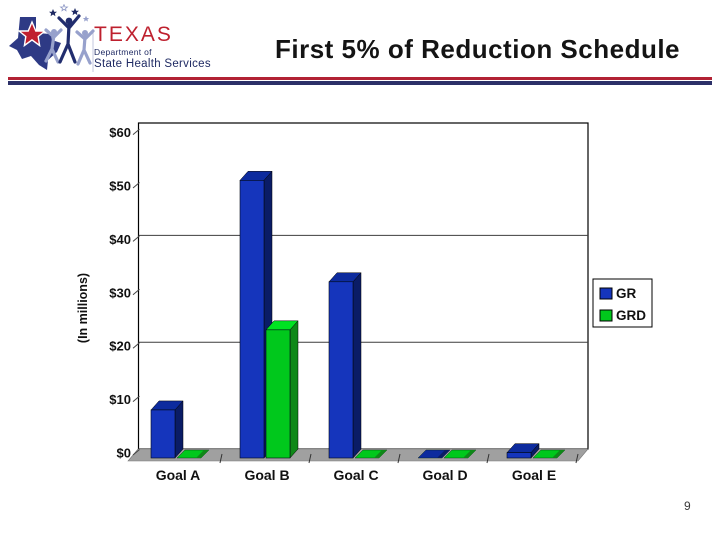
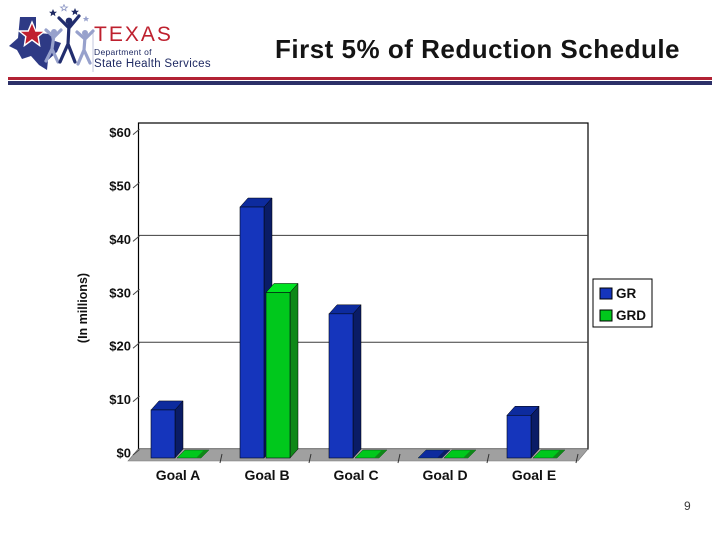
GR/Goal B: $52 -> $47
GRD/Goal B: $24 -> $31
GR/Goal C: $33 -> $27
GR/Goal E: $1 -> $8
